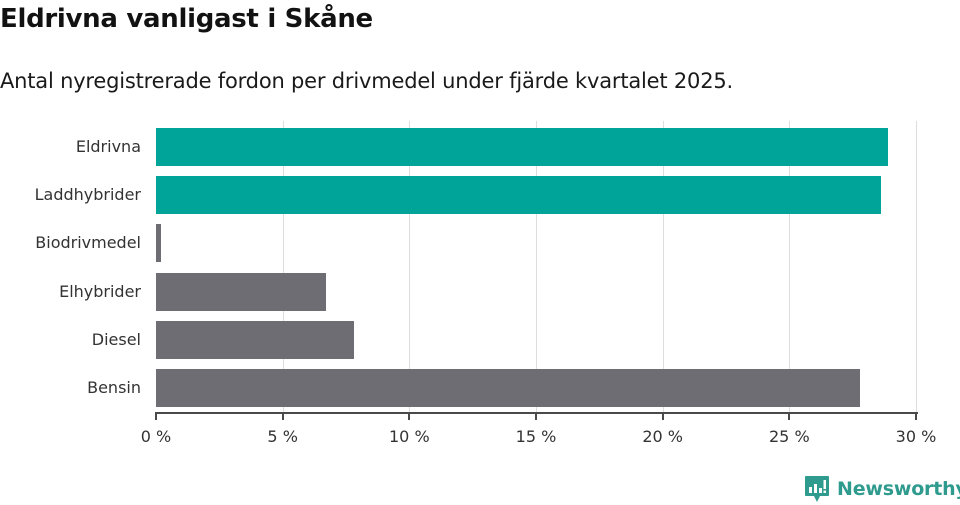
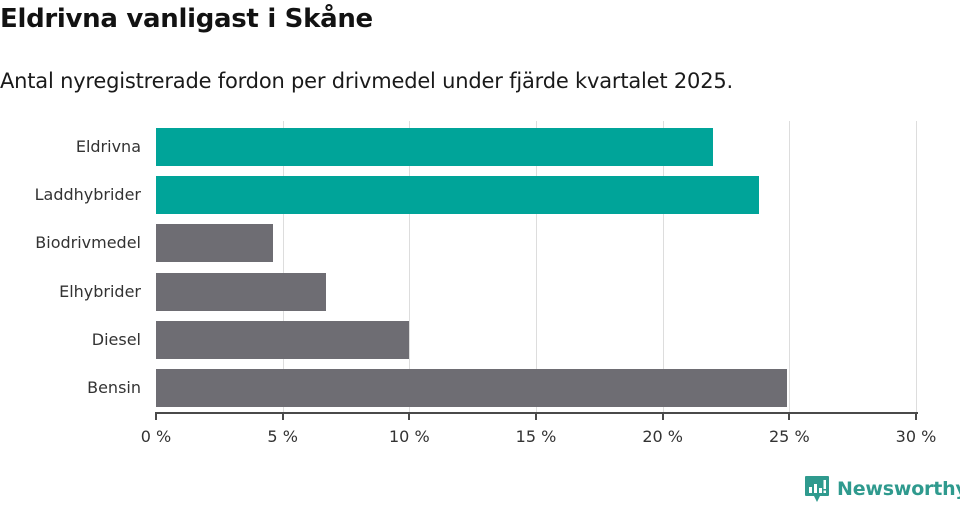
Eldrivna: 28.9% -> 22.0%
Laddhybrider: 28.6% -> 23.8%
Biodrivmedel: 0.2% -> 4.6%
Diesel: 7.8% -> 10.0%
Bensin: 27.8% -> 24.9%
